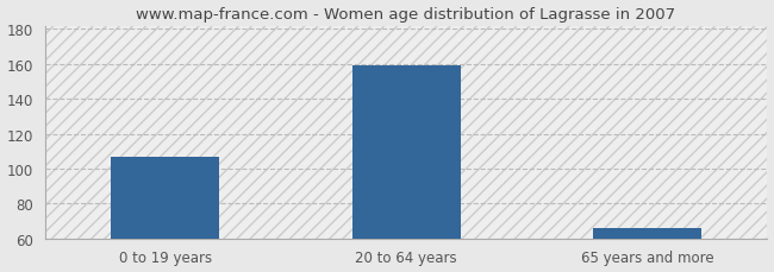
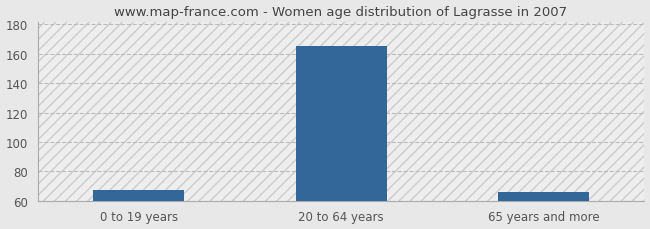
0 to 19 years: 107 -> 67
20 to 64 years: 159 -> 165
